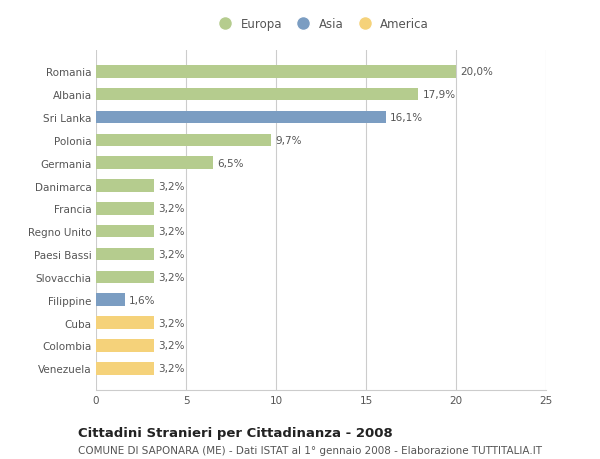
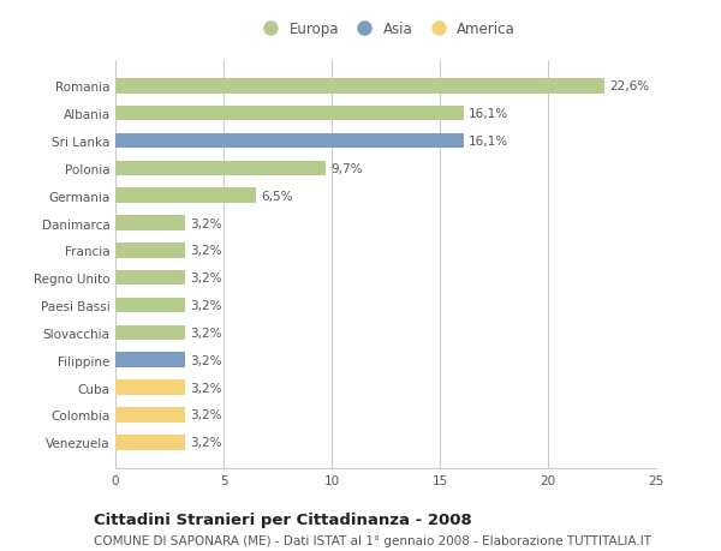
Romania: 20,0% -> 22,6%
Albania: 17,9% -> 16,1%
Filippine: 1,6% -> 3,2%
